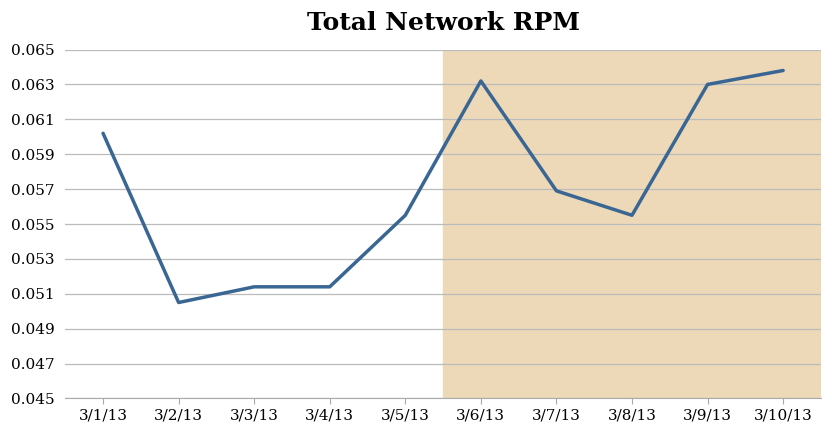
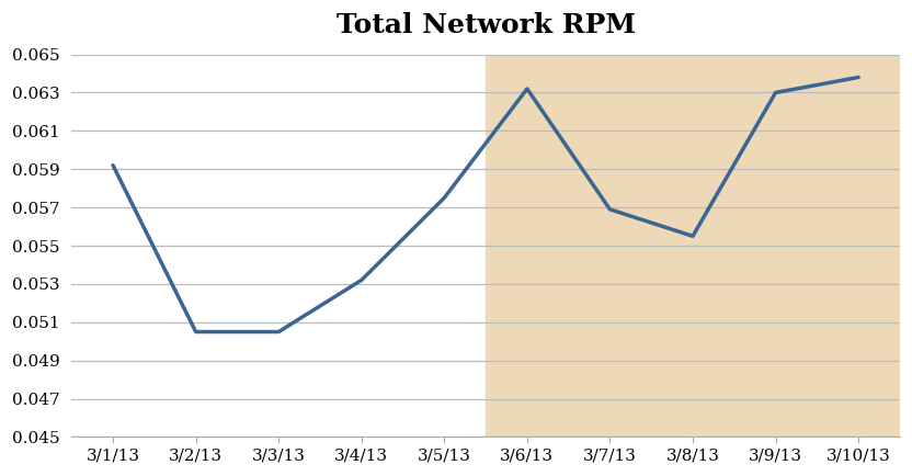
3/1/13: 0.0602 -> 0.0592
3/3/13: 0.0514 -> 0.0505
3/4/13: 0.0514 -> 0.0532
3/5/13: 0.0555 -> 0.0575
